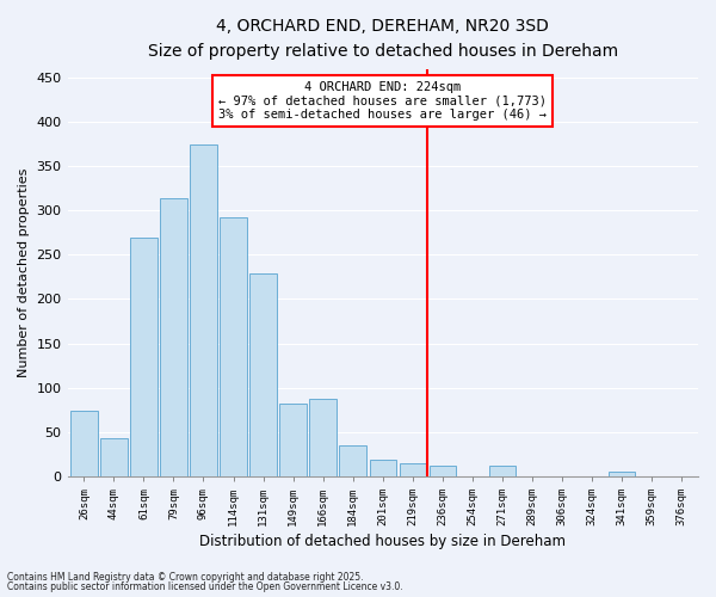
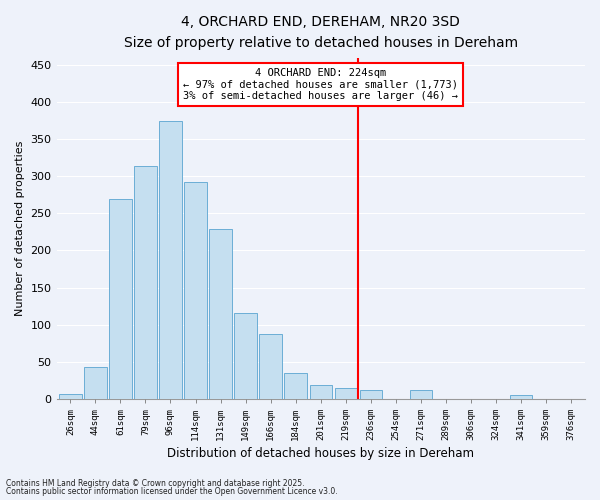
26sqm: 74 -> 7
149sqm: 82 -> 116
